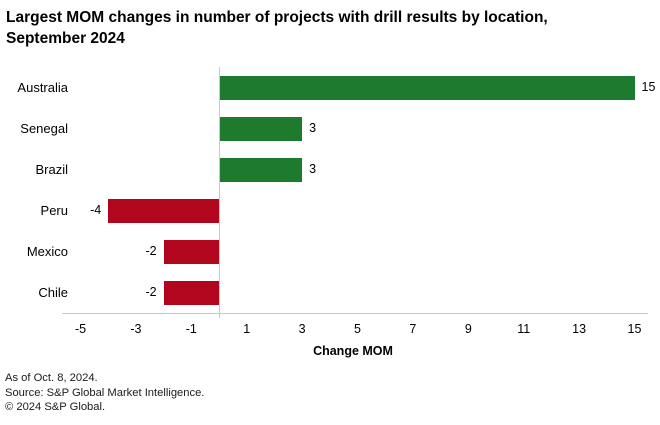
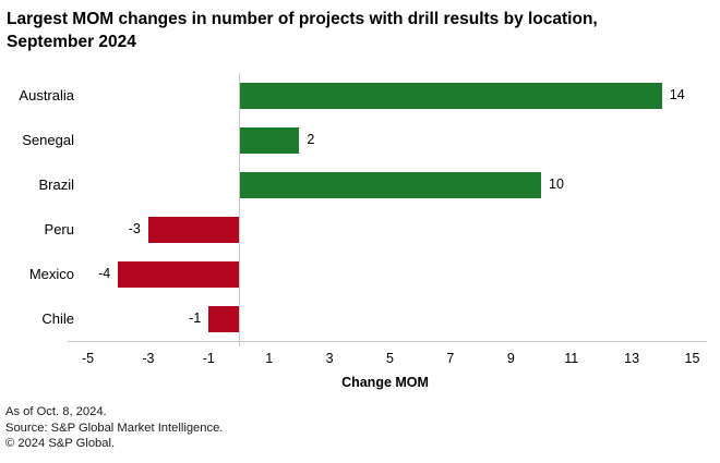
Australia: 15 -> 14
Senegal: 3 -> 2
Brazil: 3 -> 10
Peru: -4 -> -3
Mexico: -2 -> -4
Chile: -2 -> -1
